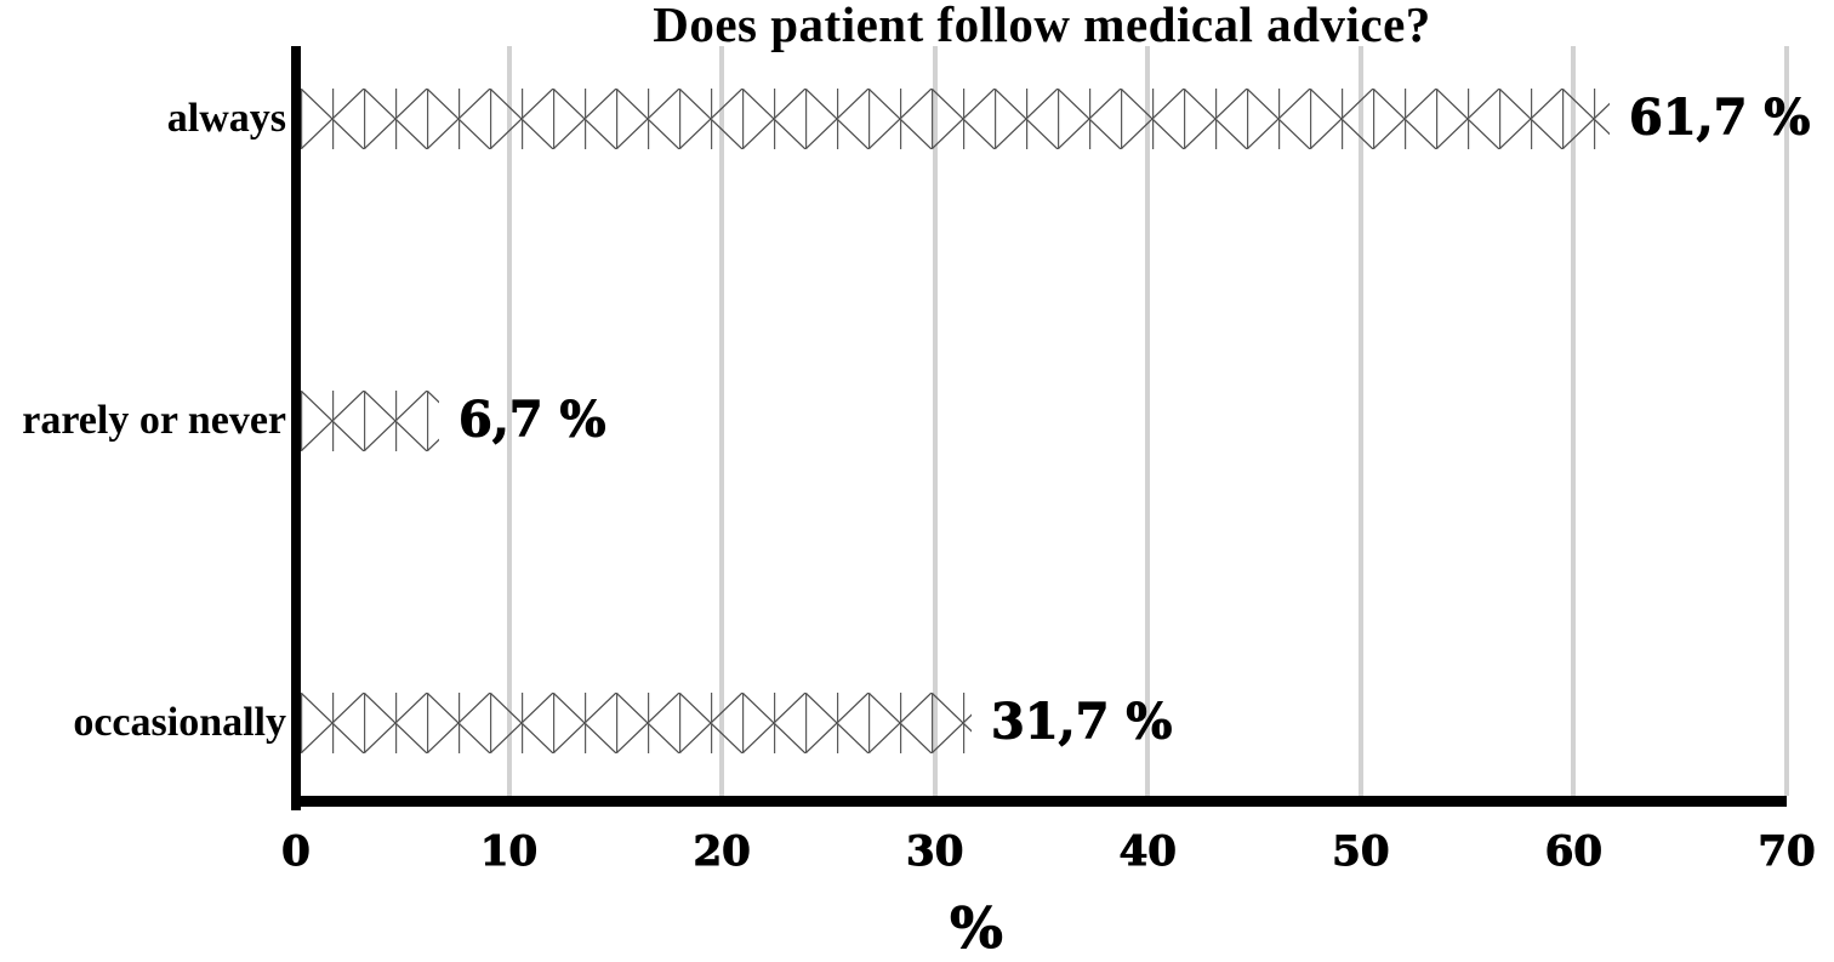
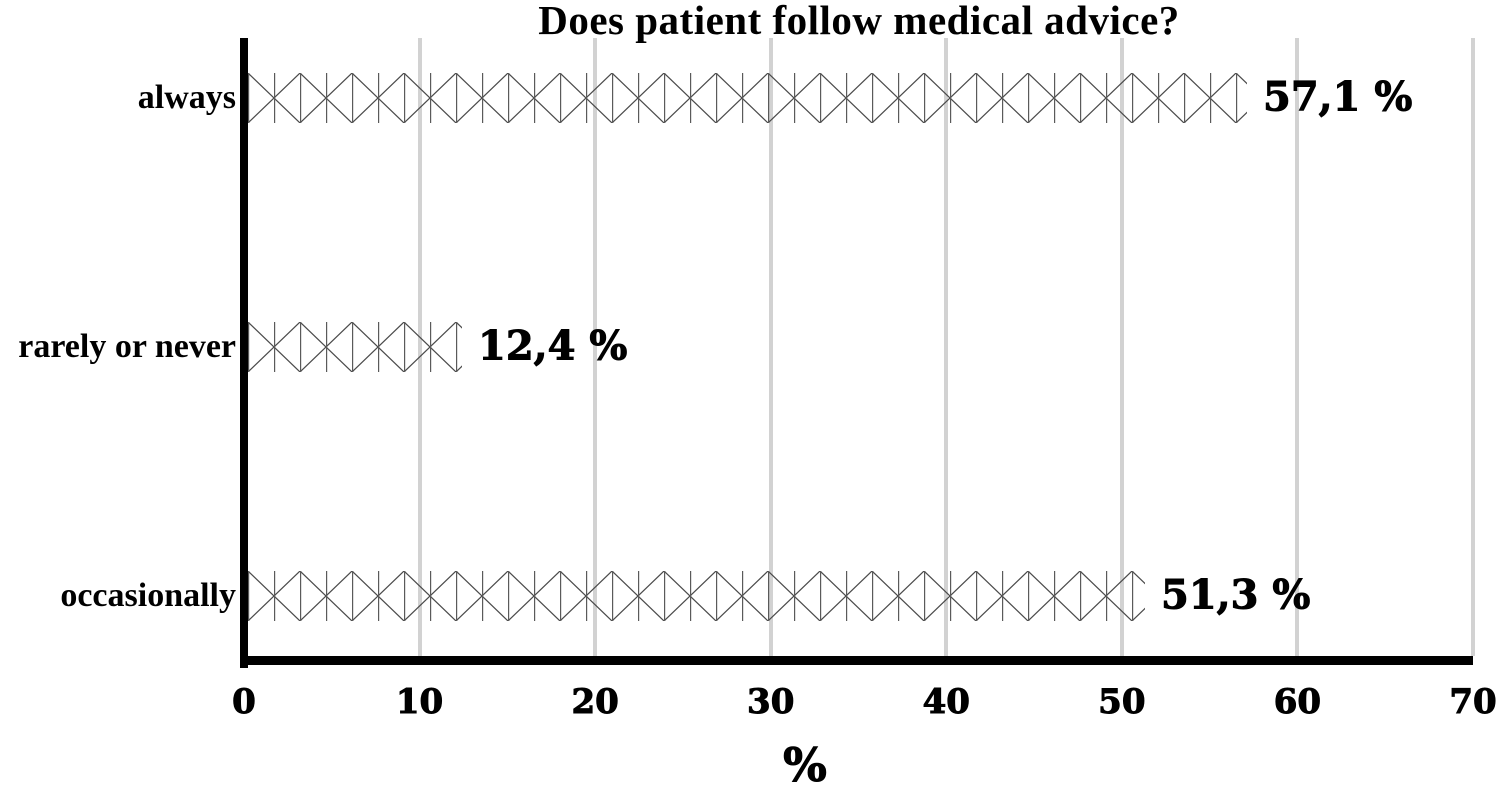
always: 61,7 -> 57,1
rarely or never: 6,7 -> 12,4
occasionally: 31,7 -> 51,3
